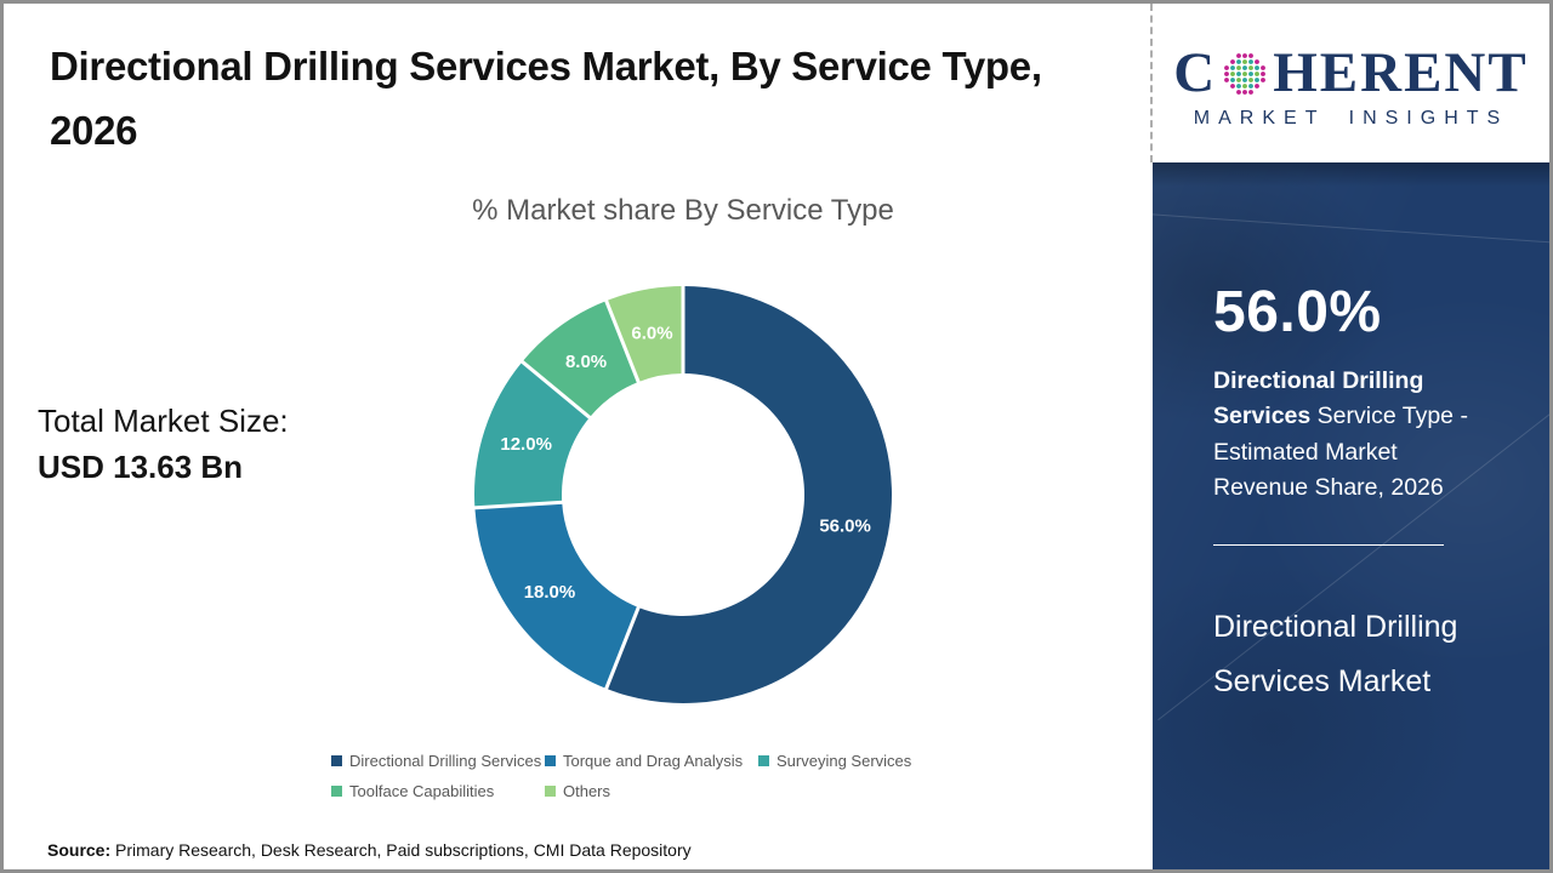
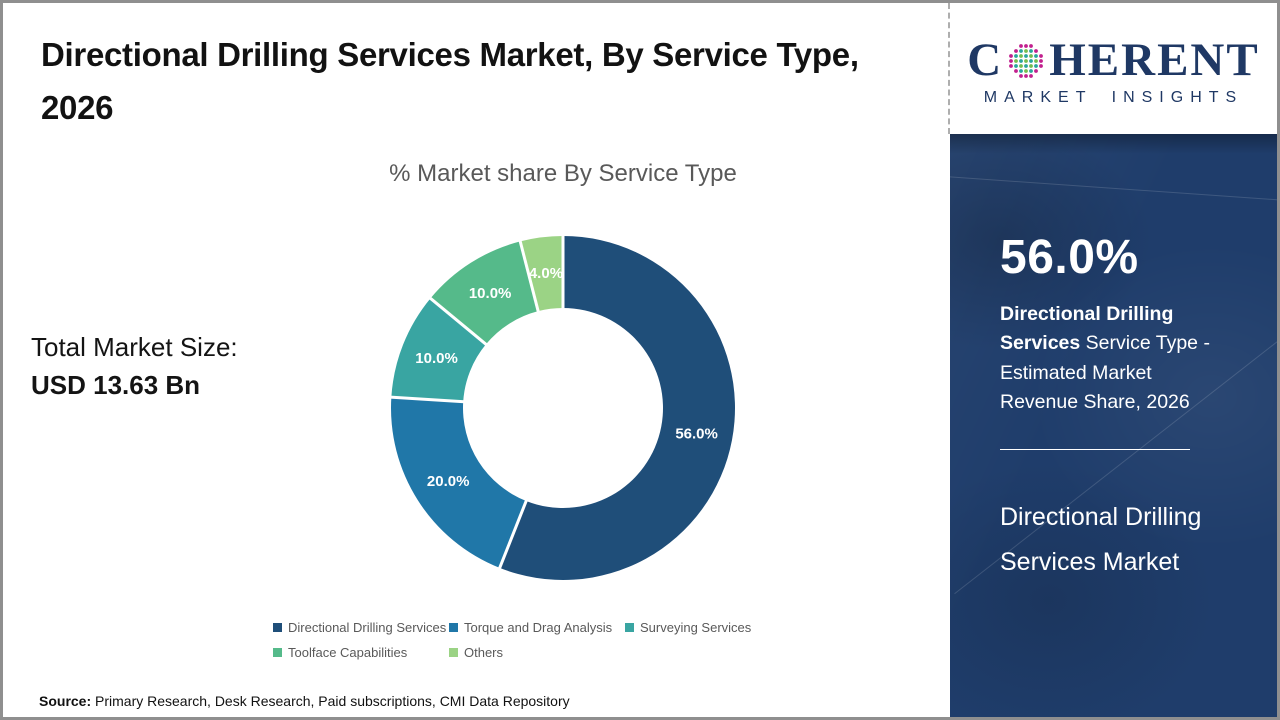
Torque and Drag Analysis: 18.0% -> 20.0%
Surveying Services: 12.0% -> 10.0%
Toolface Capabilities: 8.0% -> 10.0%
Others: 6.0% -> 4.0%
